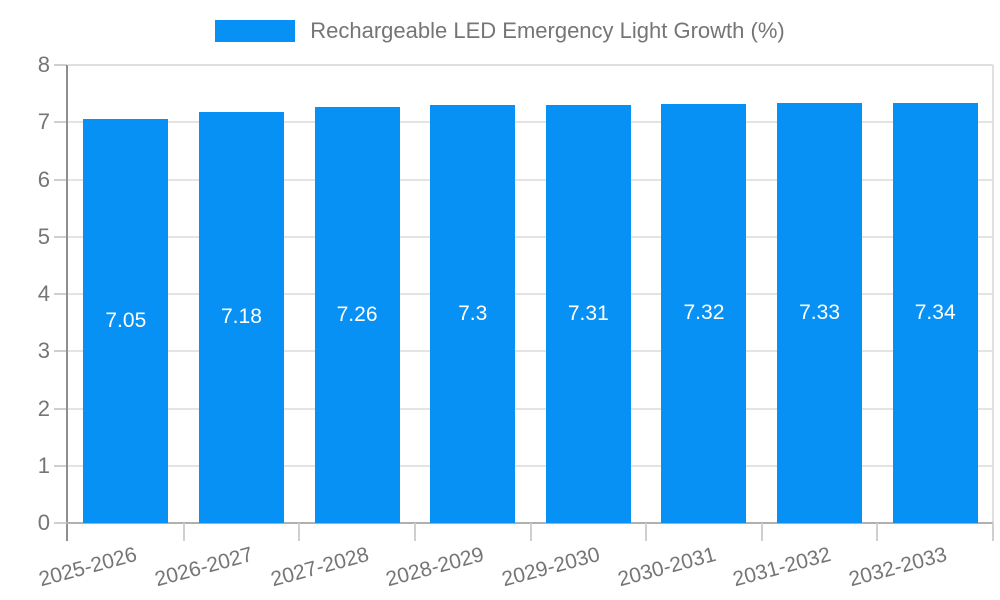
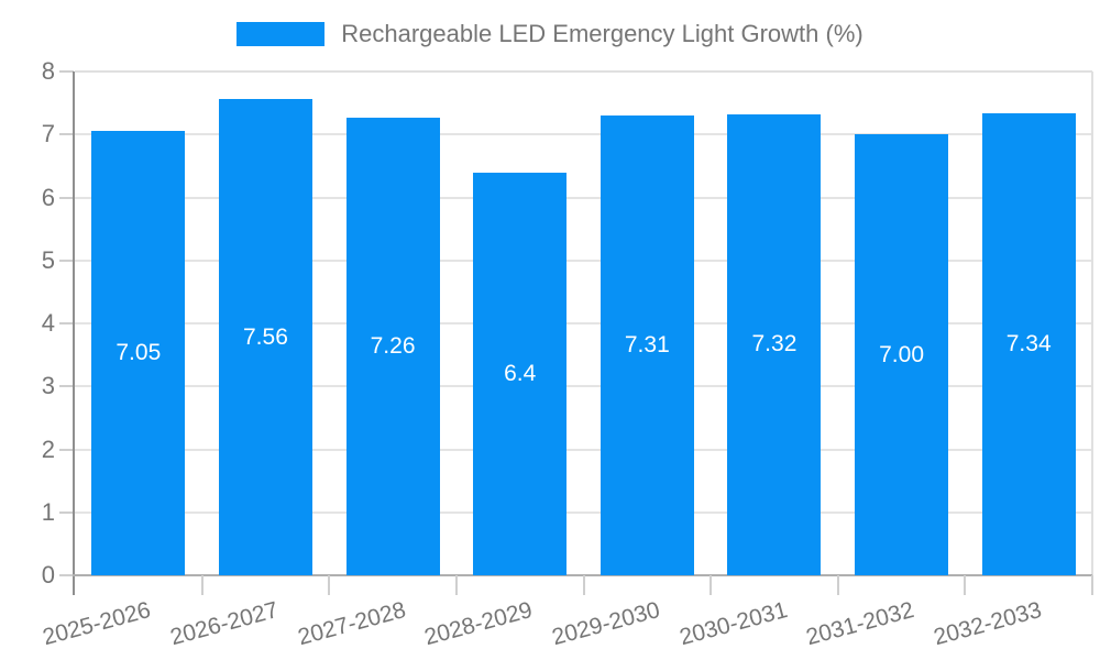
2026-2027: 7.18 -> 7.56
2028-2029: 7.3 -> 6.4
2031-2032: 7.33 -> 7.00
